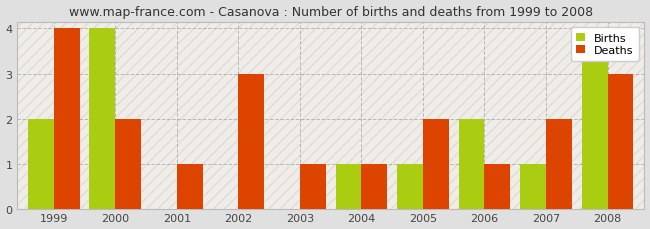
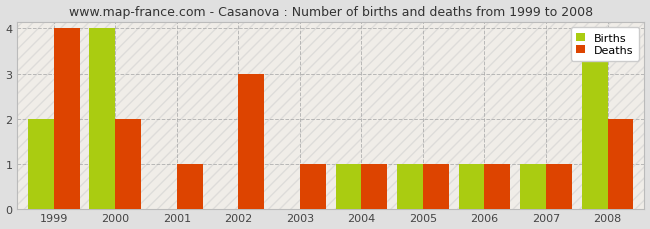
Deaths/2005: 2 -> 1
Births/2006: 2 -> 1
Deaths/2007: 2 -> 1
Deaths/2008: 3 -> 2
